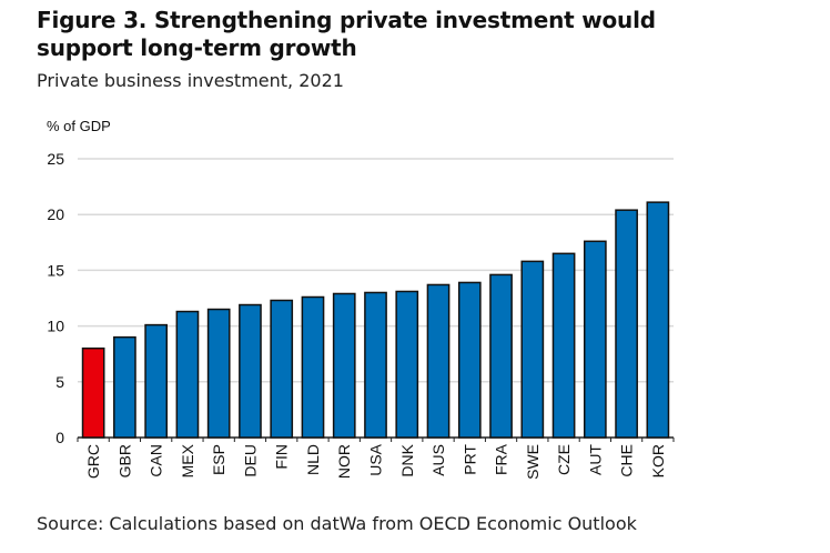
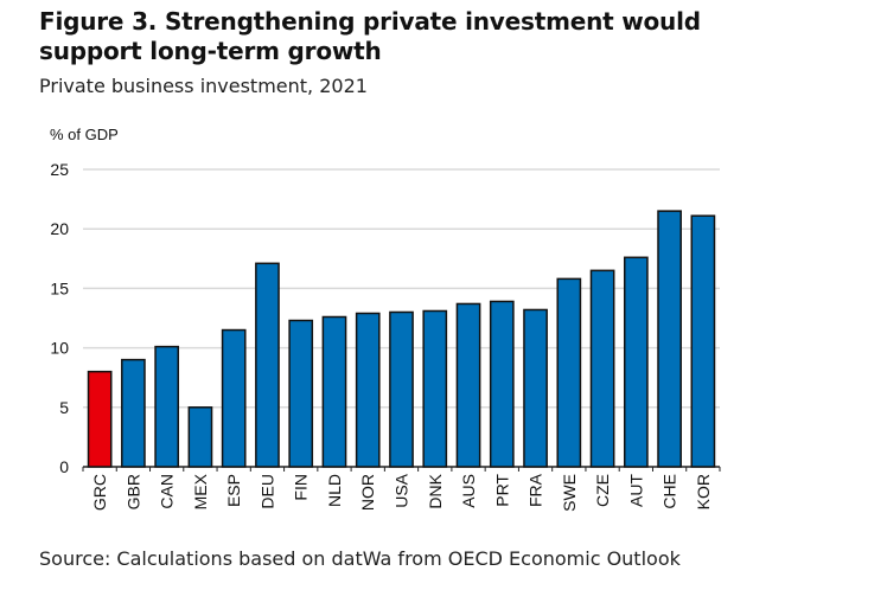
MEX: 11.3 -> 5.0
DEU: 11.9 -> 17.1
FRA: 14.6 -> 13.2
CHE: 20.4 -> 21.5
